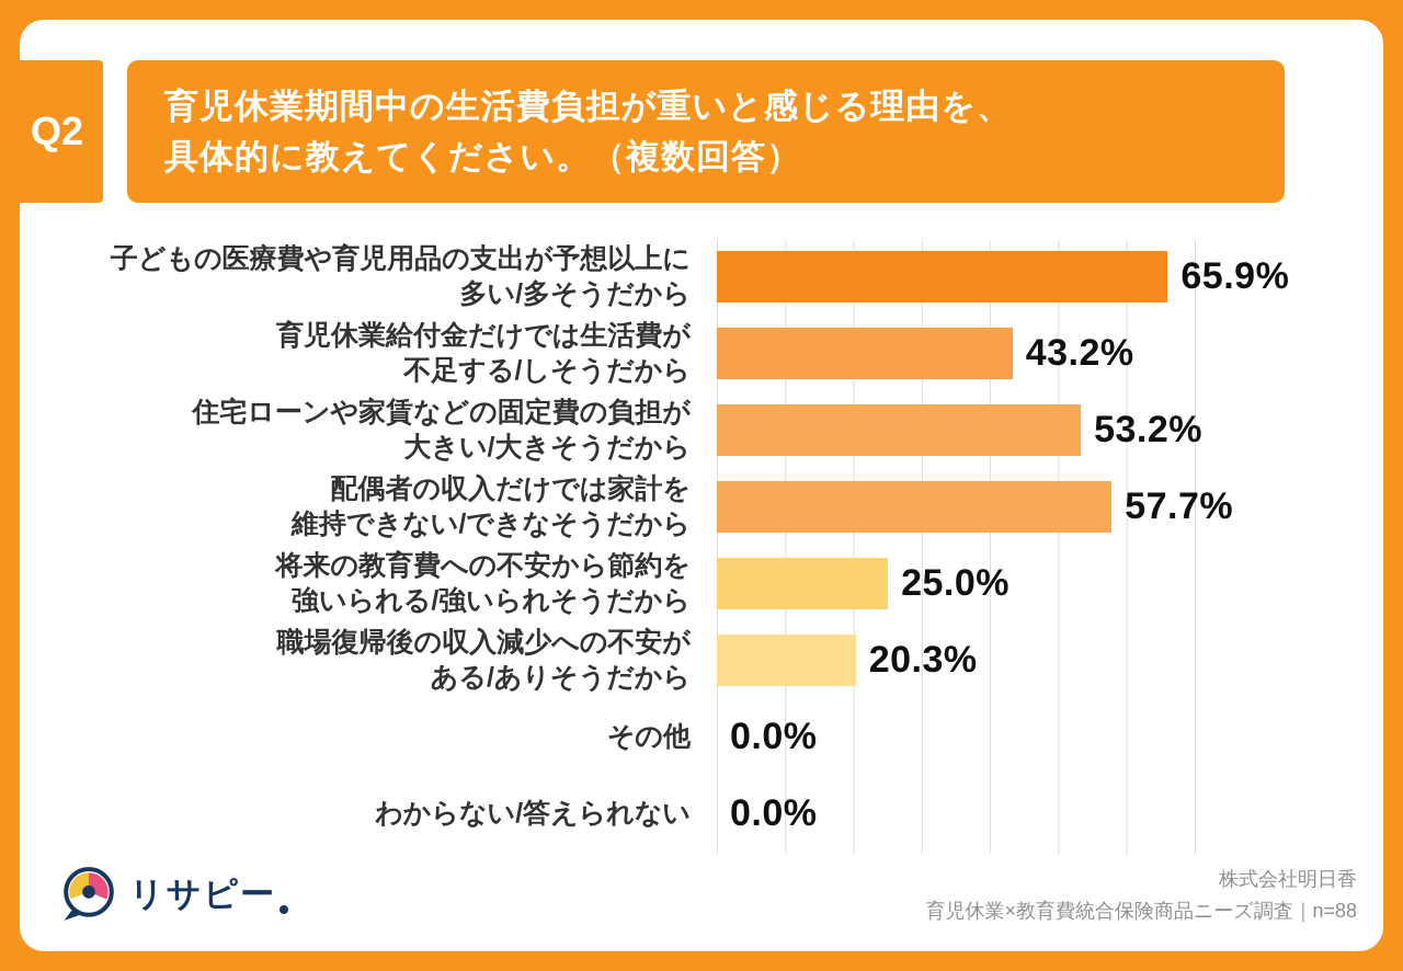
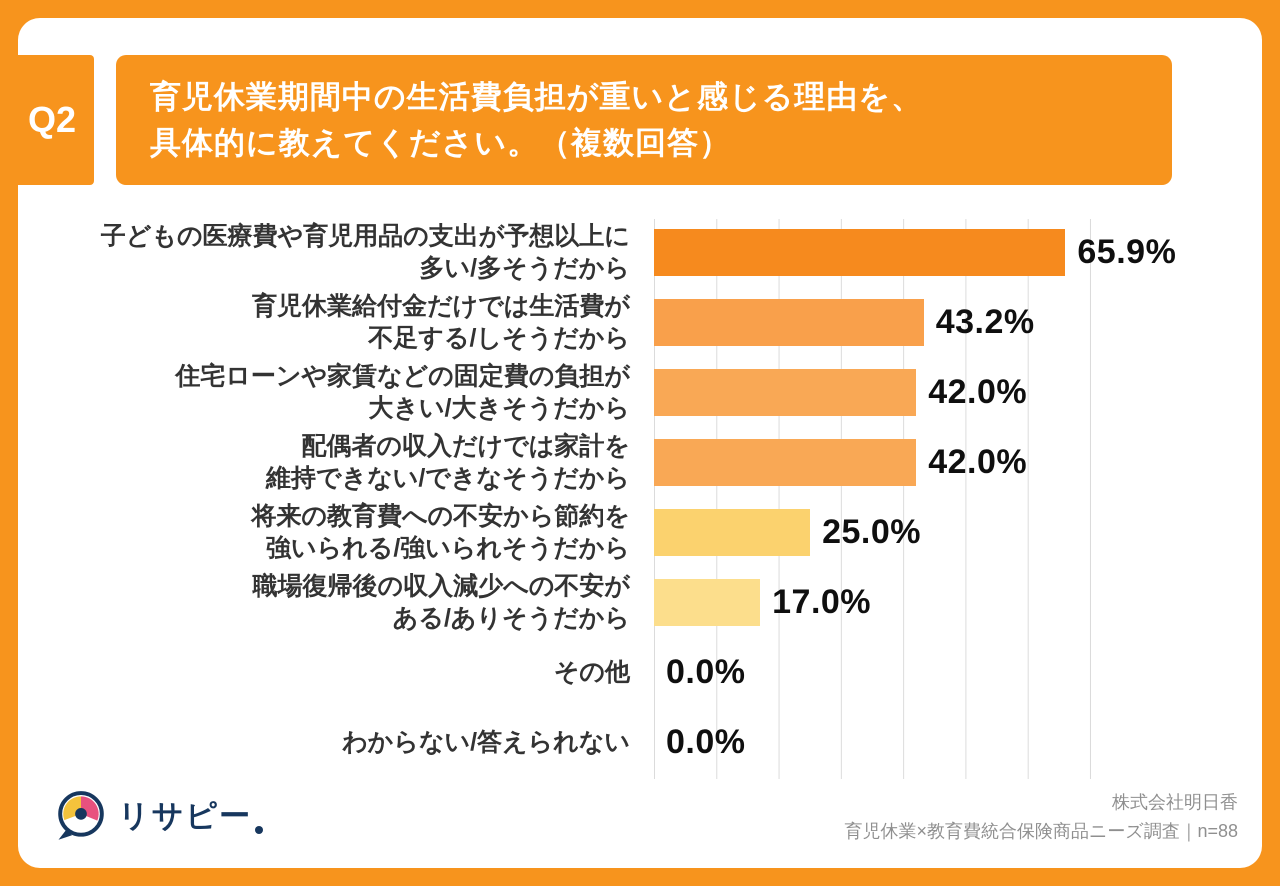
住宅ローンや家賃などの固定費の負担が 大きい/大きそうだから: 53.2% -> 42.0%
配偶者の収入だけでは家計を 維持できない/できなそうだから: 57.7% -> 42.0%
職場復帰後の収入減少への不安が ある/ありそうだから: 20.3% -> 17.0%
